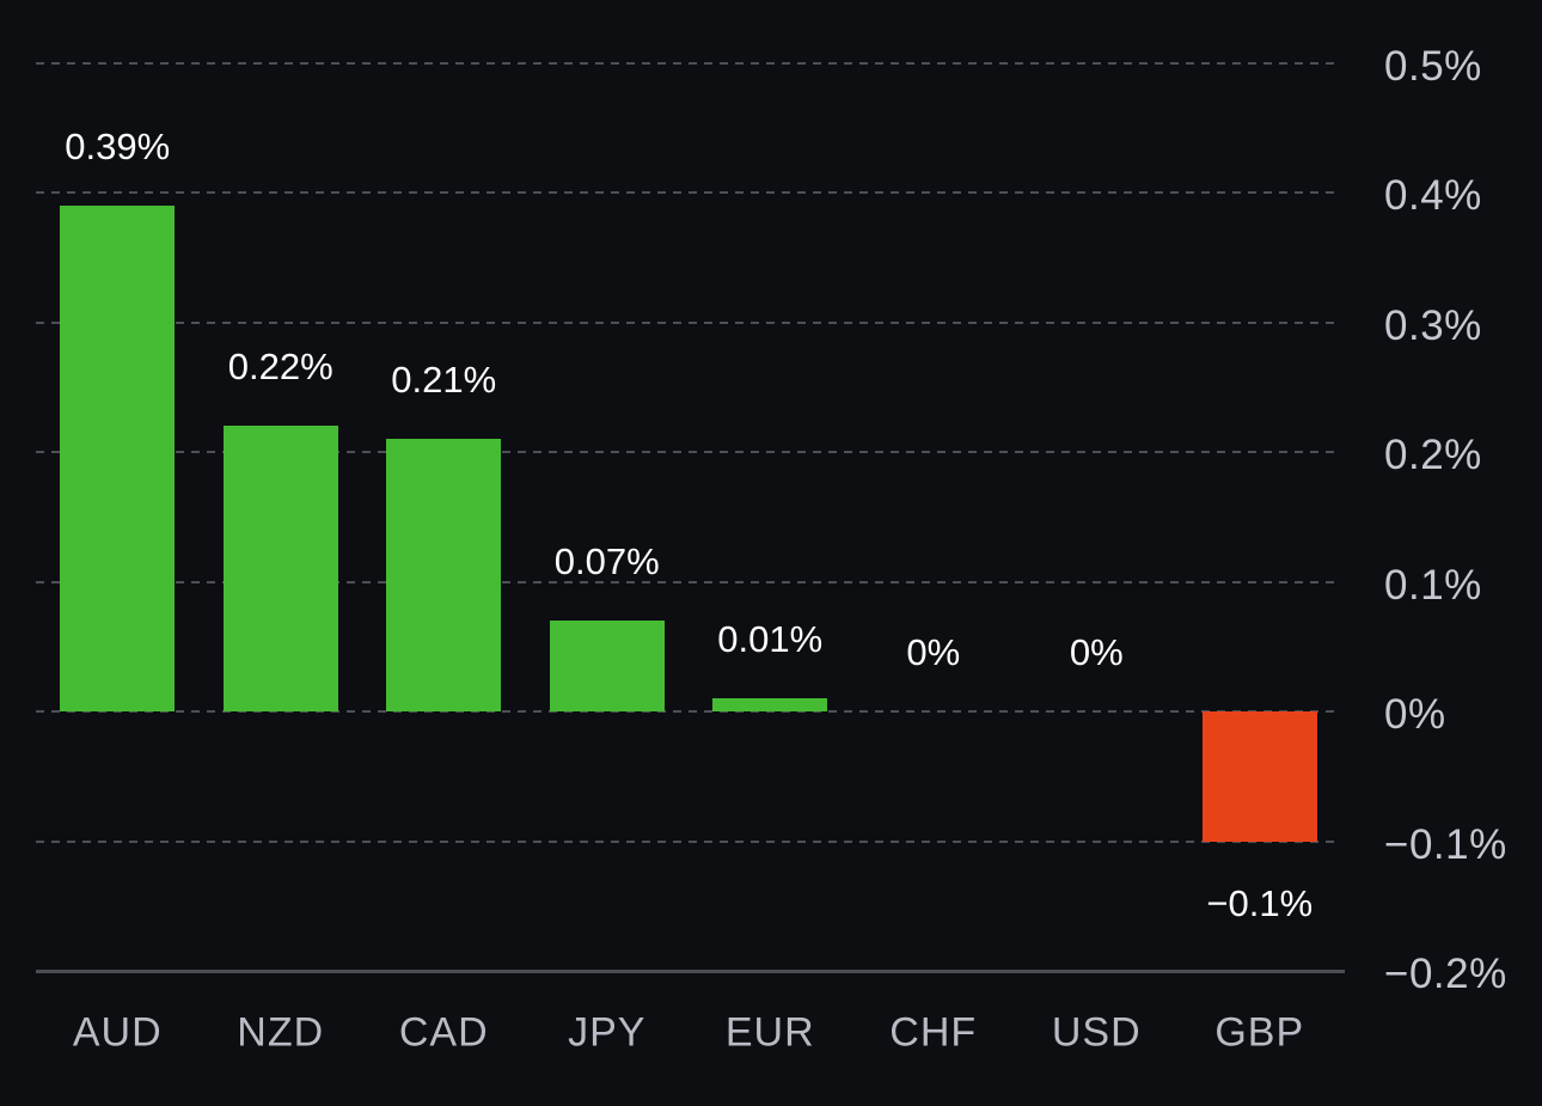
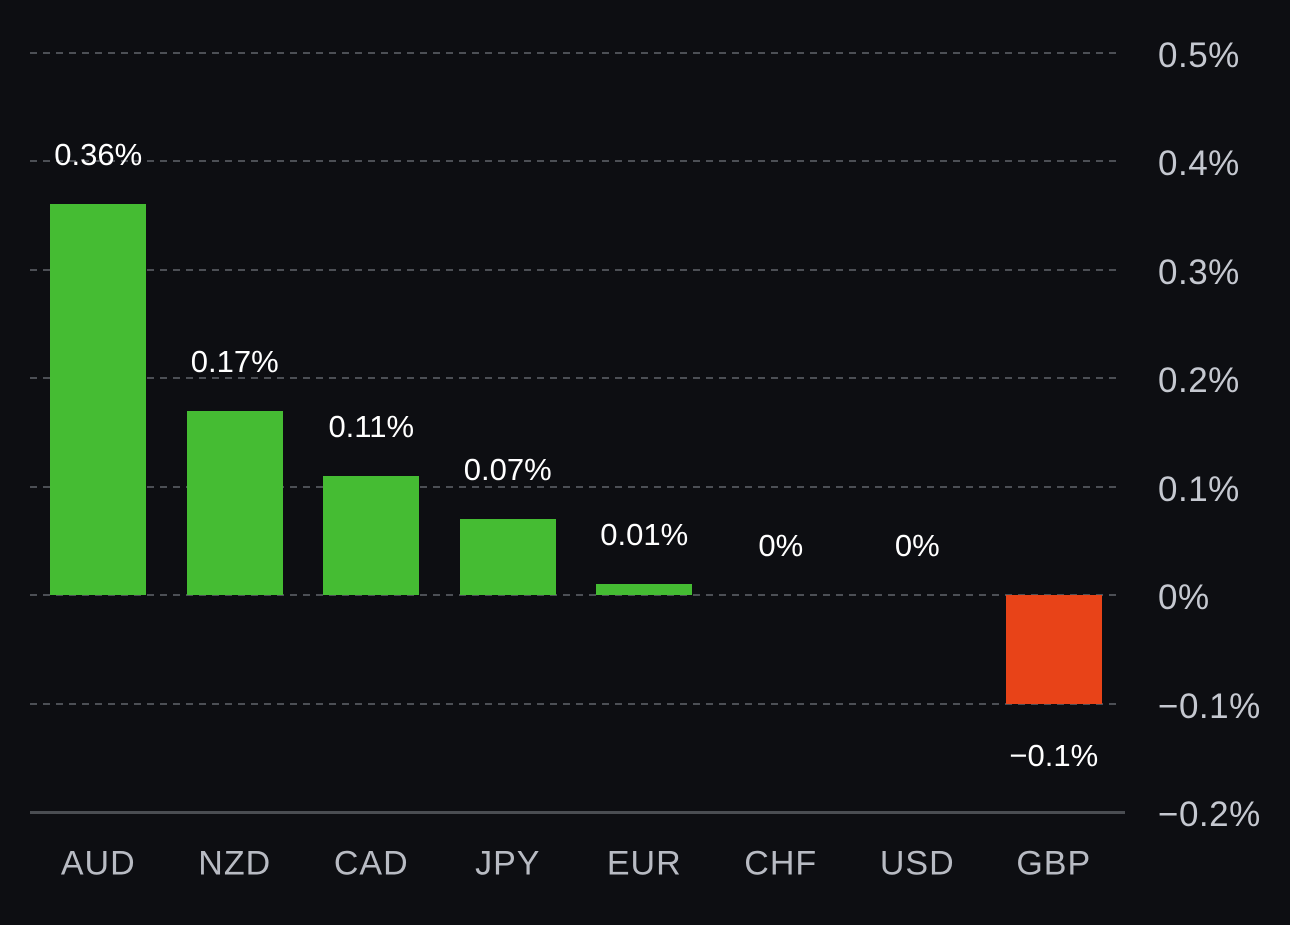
AUD: 0.39% -> 0.36%
NZD: 0.22% -> 0.17%
CAD: 0.21% -> 0.11%
